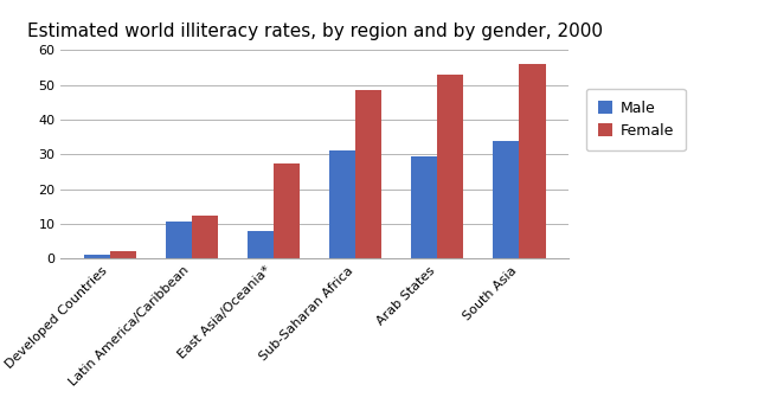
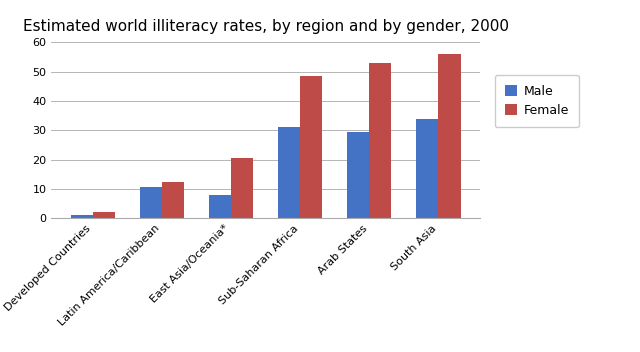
Female/East Asia/Oceania*: 27.5 -> 20.5
